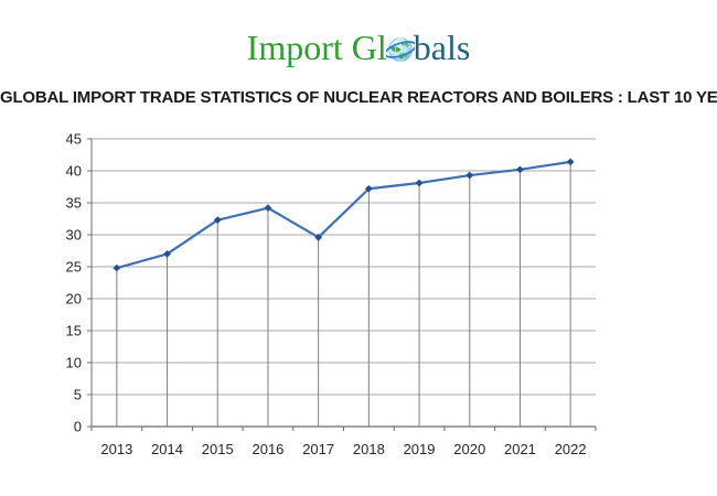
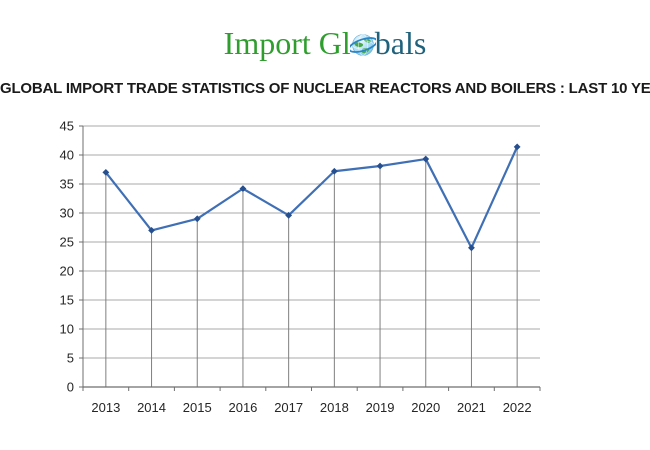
2013: 25 -> 37
2015: 32 -> 29
2021: 40 -> 24
